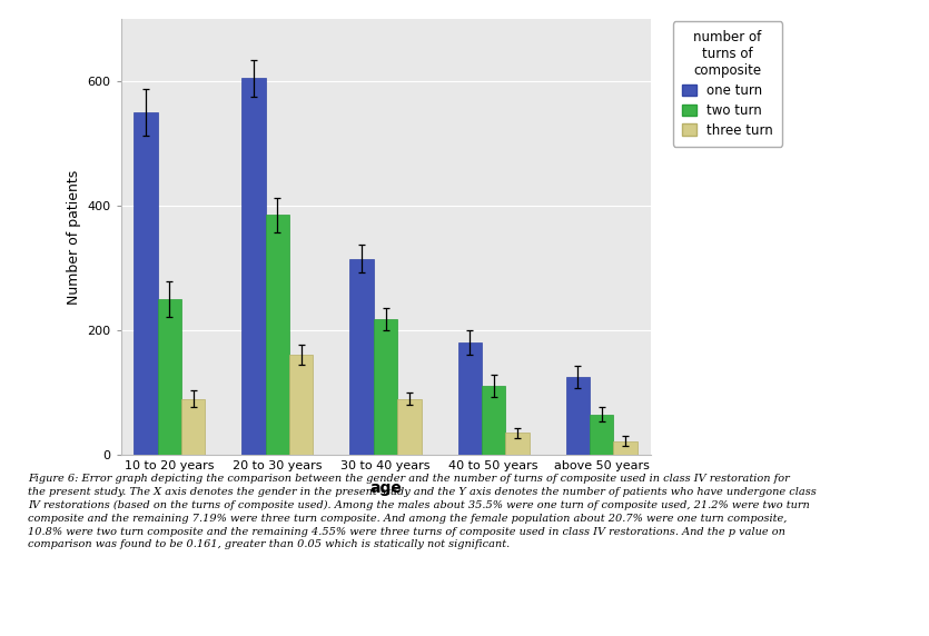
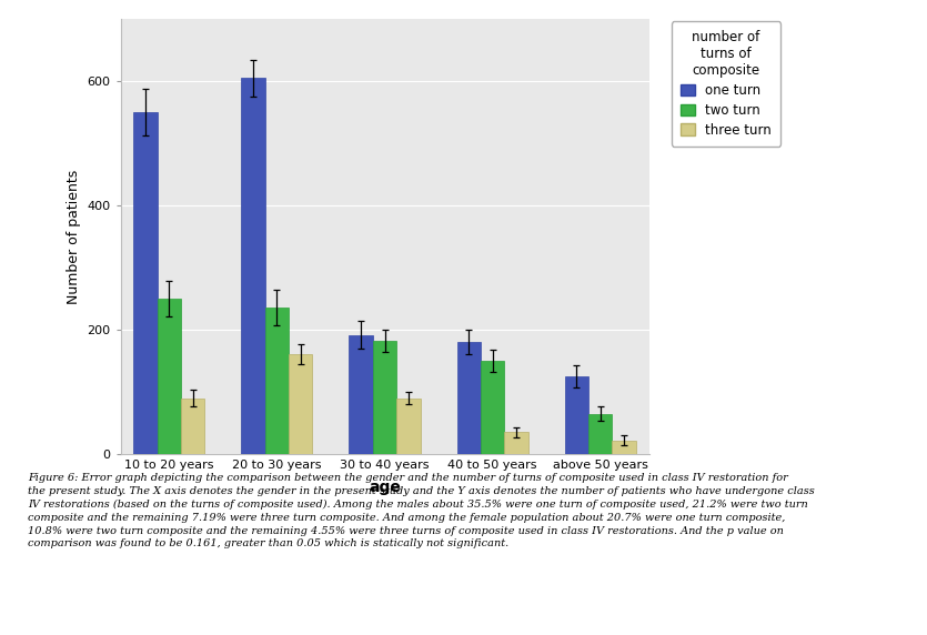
two turn/20 to 30 years: 385 -> 236
one turn/30 to 40 years: 315 -> 192
two turn/30 to 40 years: 218 -> 182
two turn/40 to 50 years: 110 -> 150
